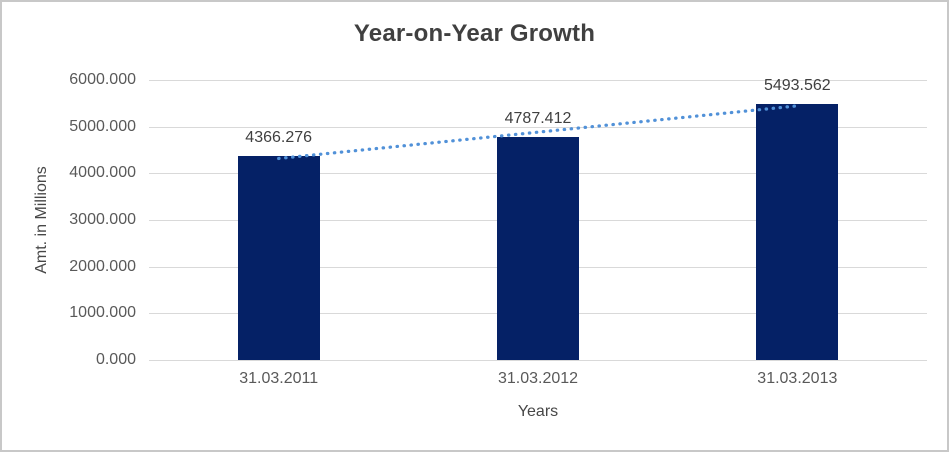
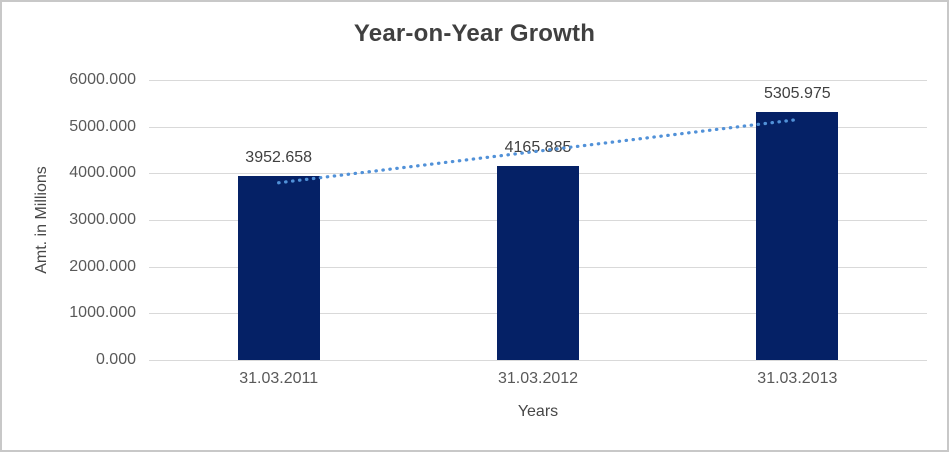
31.03.2011: 4366.276 -> 3952.658
31.03.2012: 4787.412 -> 4165.885
31.03.2013: 5493.562 -> 5305.975
